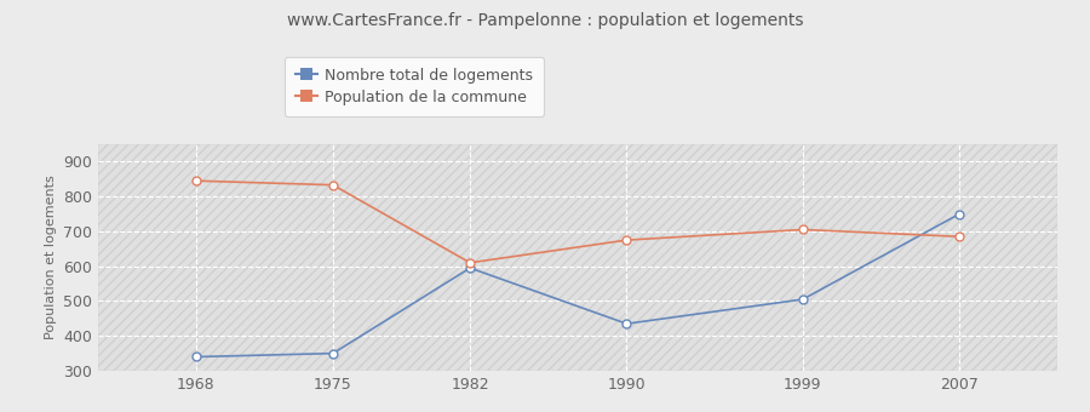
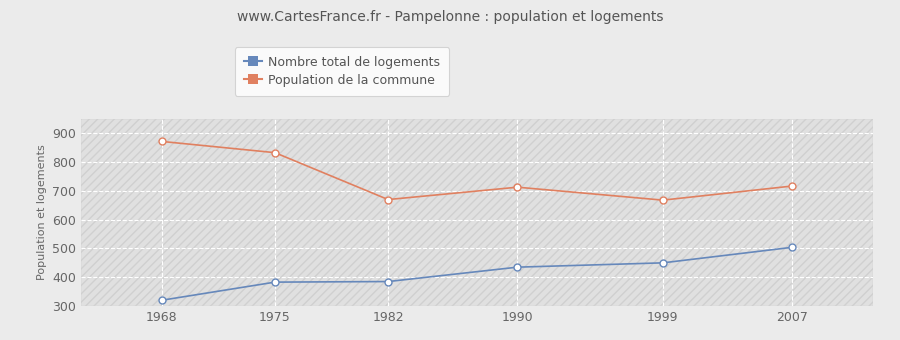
Nombre total de logements/1968: 340 -> 320
Population de la commune/1968: 845 -> 872
Nombre total de logements/1975: 350 -> 383
Nombre total de logements/1982: 595 -> 385
Population de la commune/1982: 610 -> 670
Population de la commune/1990: 675 -> 713
Nombre total de logements/1999: 505 -> 450
Population de la commune/1999: 705 -> 668
Nombre total de logements/2007: 750 -> 504
Population de la commune/2007: 685 -> 717
